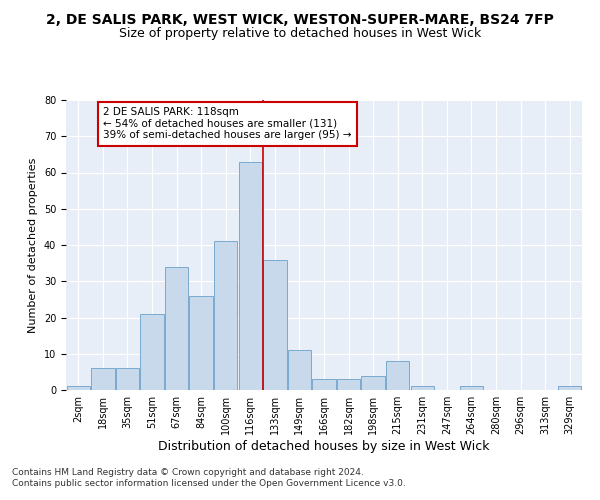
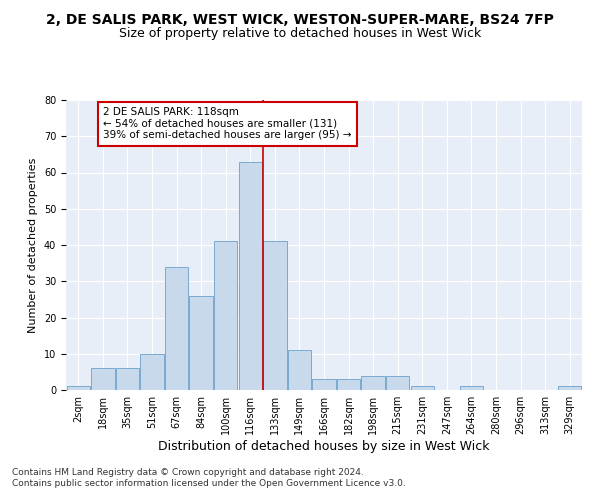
51sqm: 21 -> 10
133sqm: 36 -> 41
215sqm: 8 -> 4
